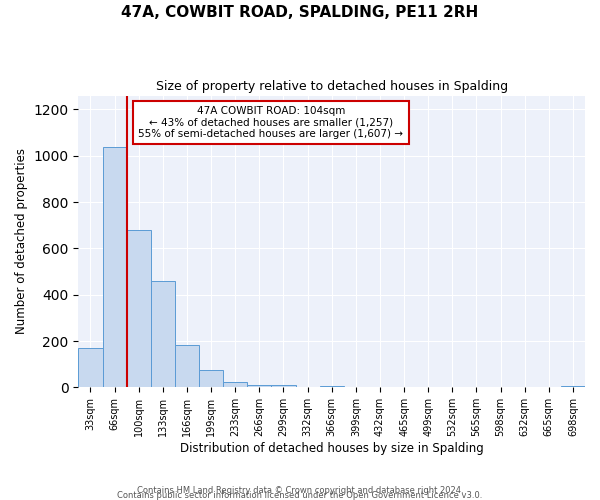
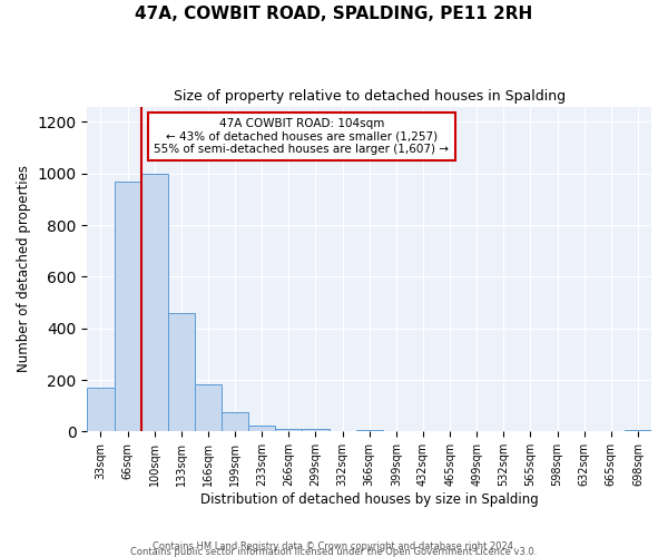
66sqm: 1040 -> 970
100sqm: 680 -> 1000
